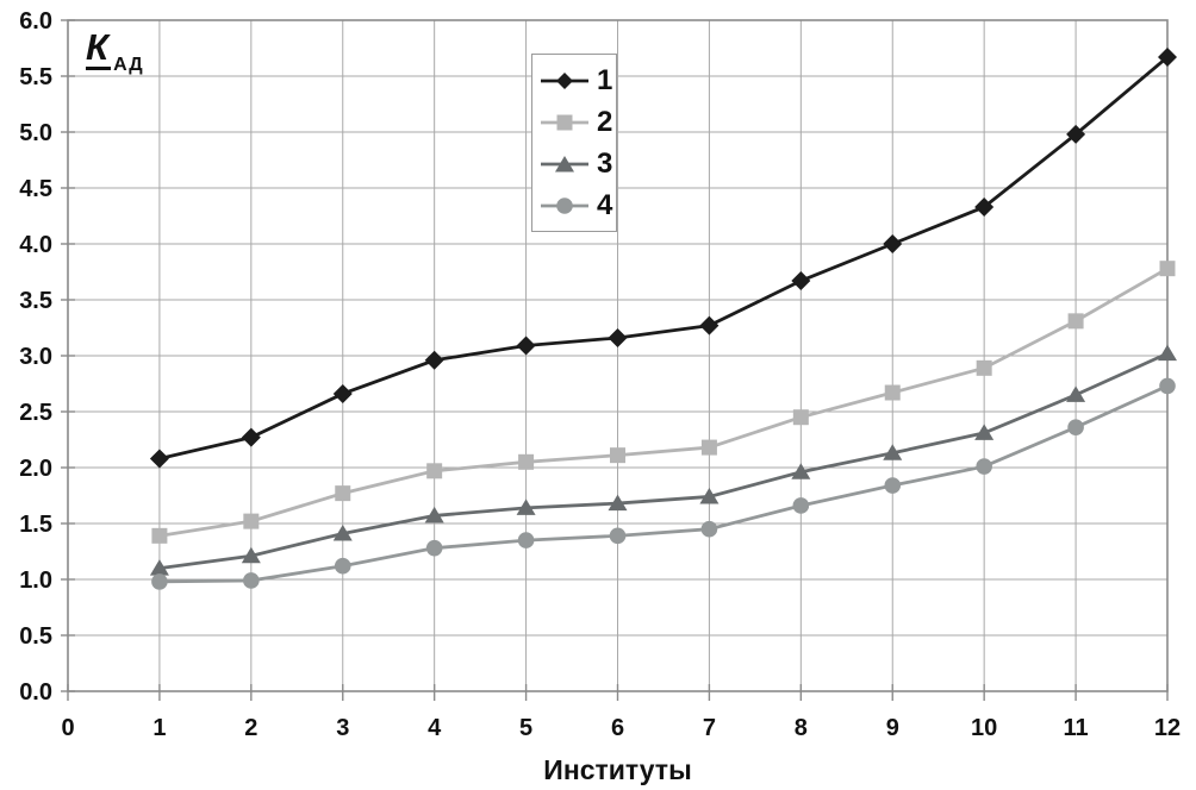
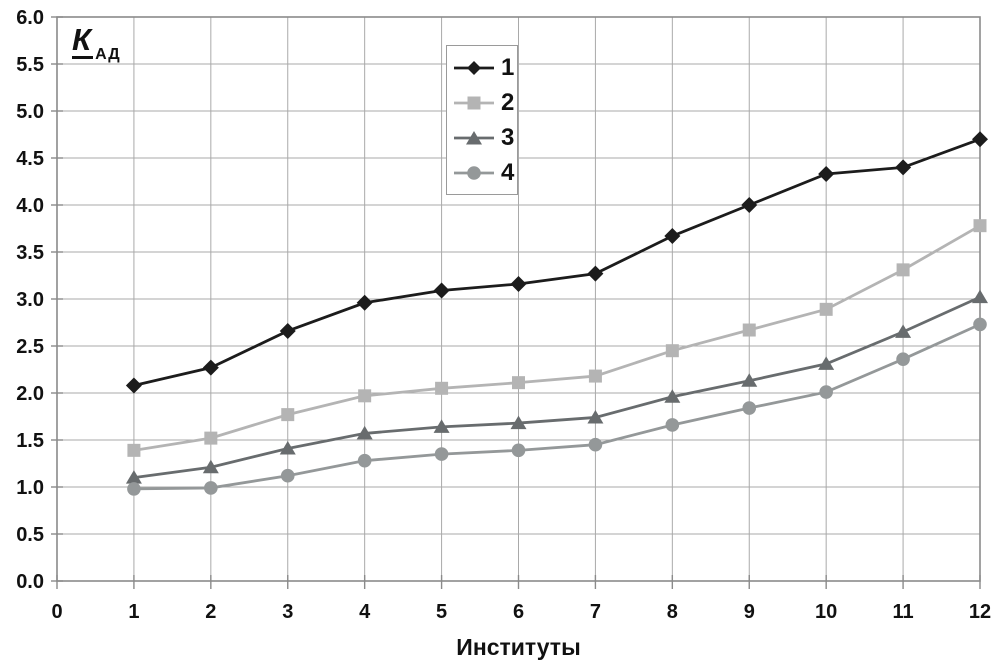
1/11: 5.0 -> 4.4
1/12: 5.7 -> 4.7
